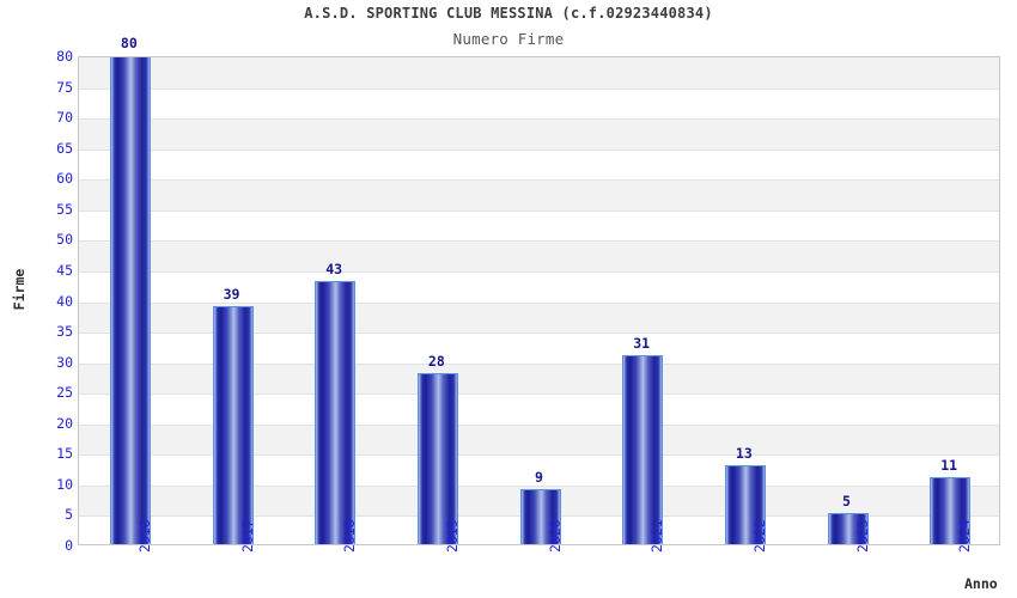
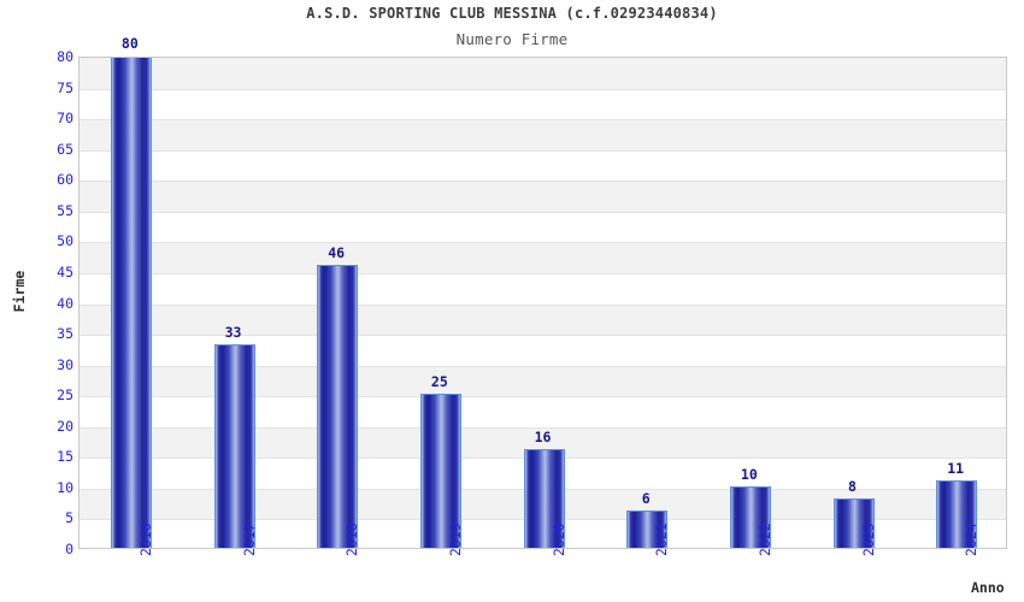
2017: 39 -> 33
2018: 43 -> 46
2019: 28 -> 25
2020: 9 -> 16
2021: 31 -> 6
2022: 13 -> 10
2023: 5 -> 8
